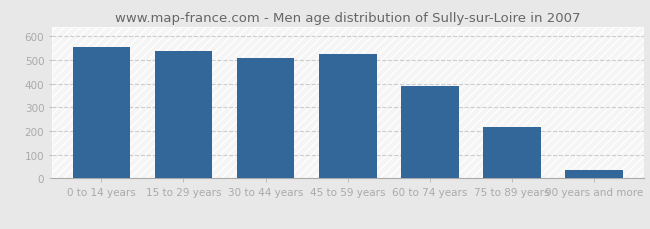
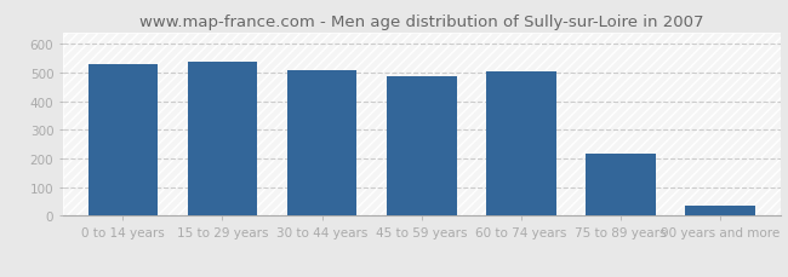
0 to 14 years: 555 -> 530
45 to 59 years: 525 -> 485
60 to 74 years: 390 -> 505
